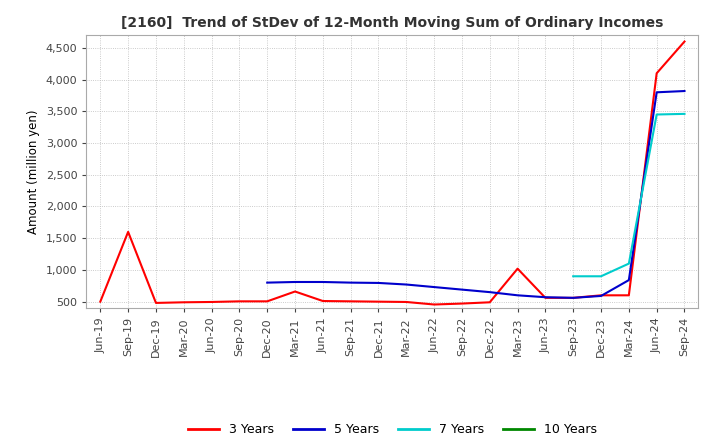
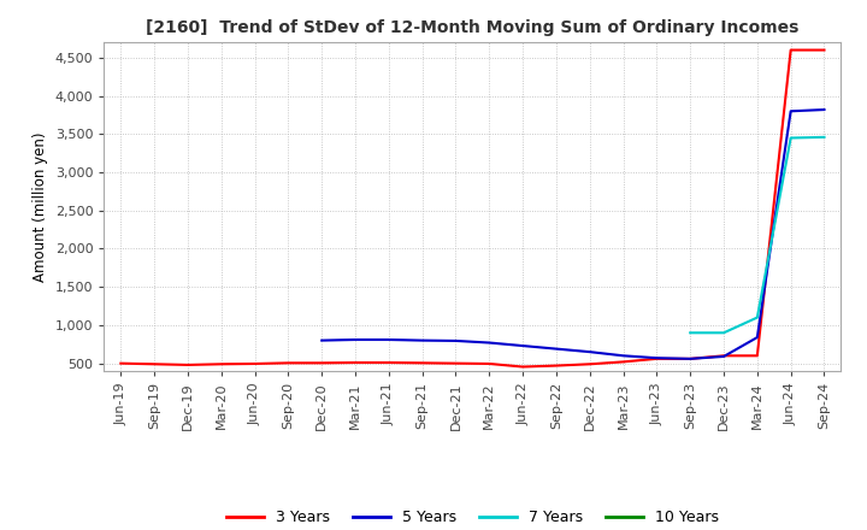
3 Years/Sep-19: 1,600 -> 490
3 Years/Mar-21: 660 -> 510
3 Years/Mar-23: 1,020 -> 520
3 Years/Jun-24: 4,100 -> 4,600
